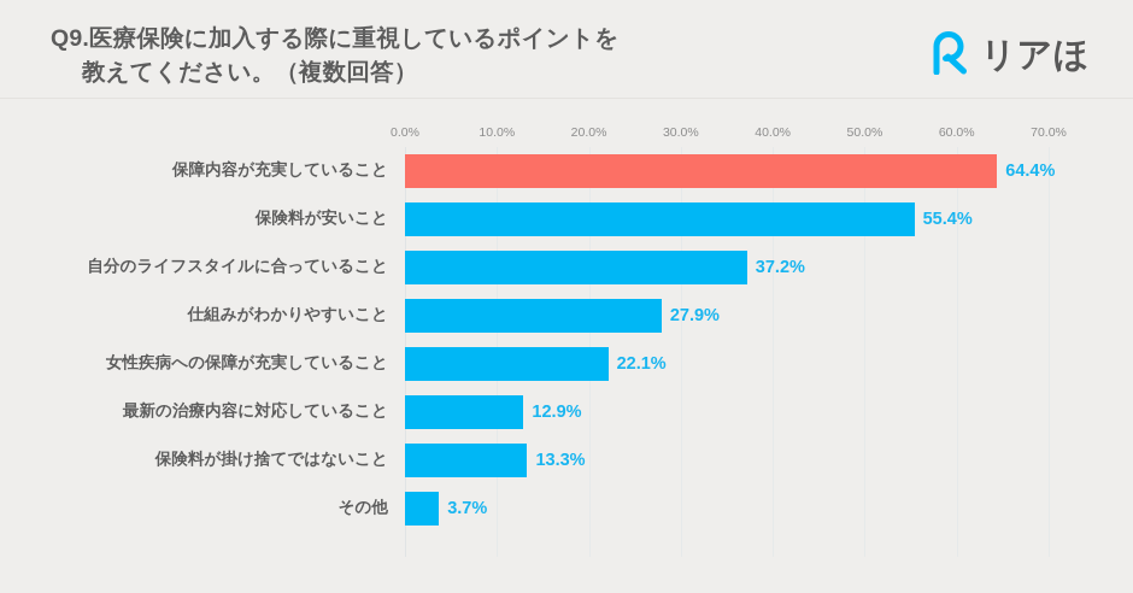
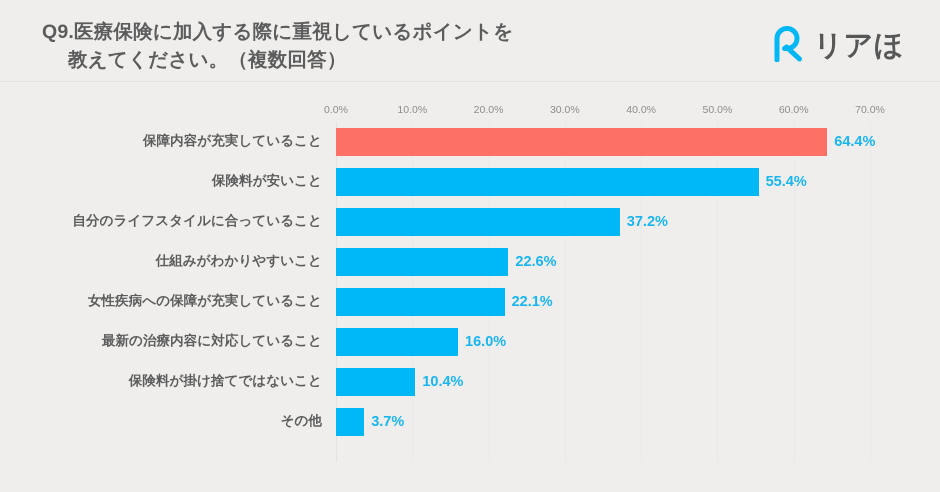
仕組みがわかりやすいこと: 27.9% -> 22.6%
最新の治療内容に対応していること: 12.9% -> 16.0%
保険料が掛け捨てではないこと: 13.3% -> 10.4%
